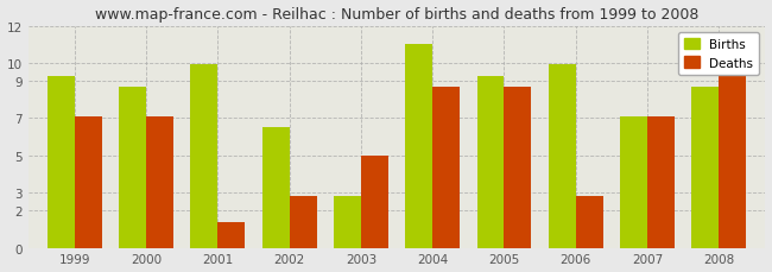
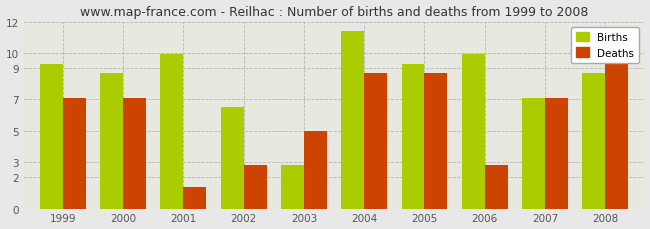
Births/2004: 11.0 -> 11.4
